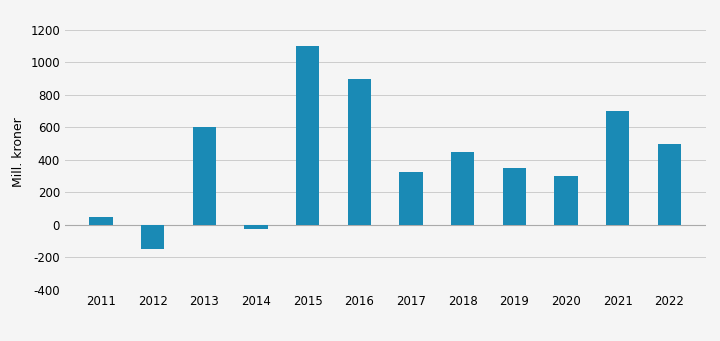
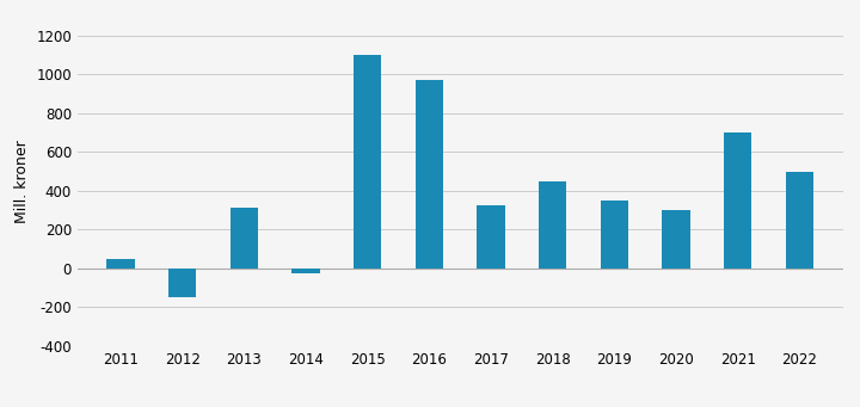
2013: 600 -> 310
2016: 900 -> 970
